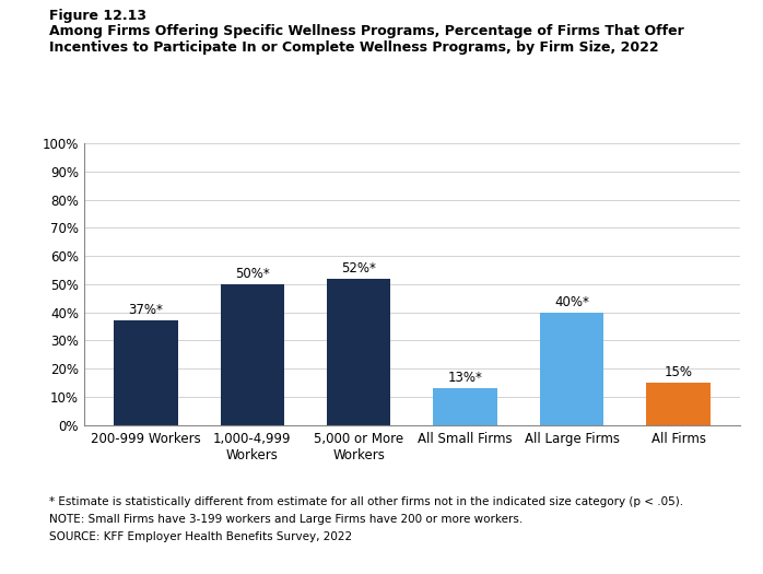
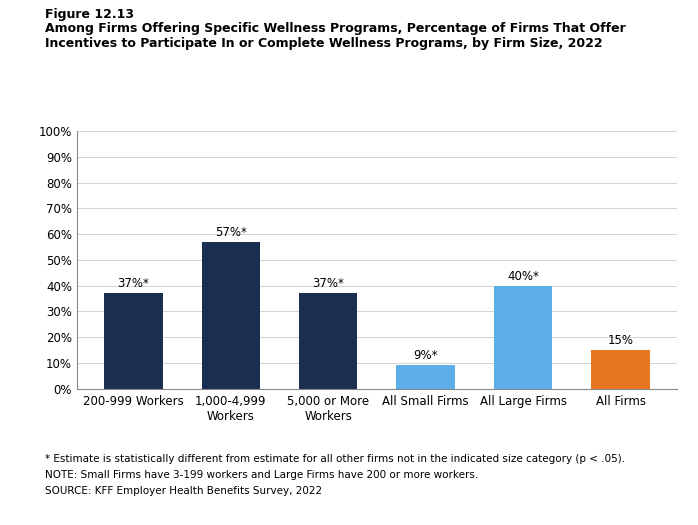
1,000-4,999 Workers: 50%* -> 57%*
5,000 or More Workers: 52%* -> 37%*
All Small Firms: 13%* -> 9%*
